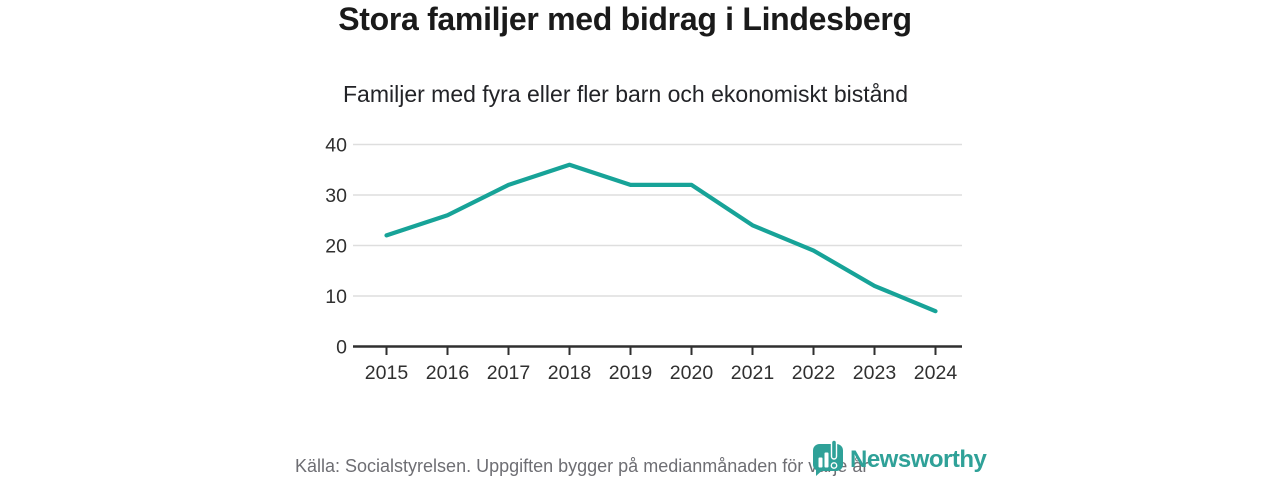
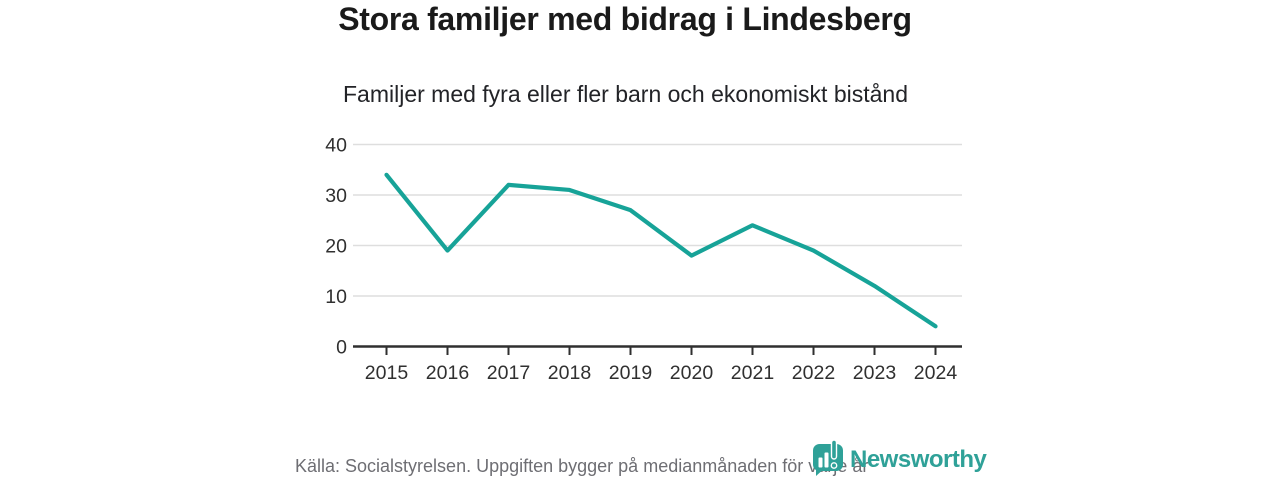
2015: 22 -> 34
2016: 26 -> 19
2018: 36 -> 31
2019: 32 -> 27
2020: 32 -> 18
2024: 7 -> 4
